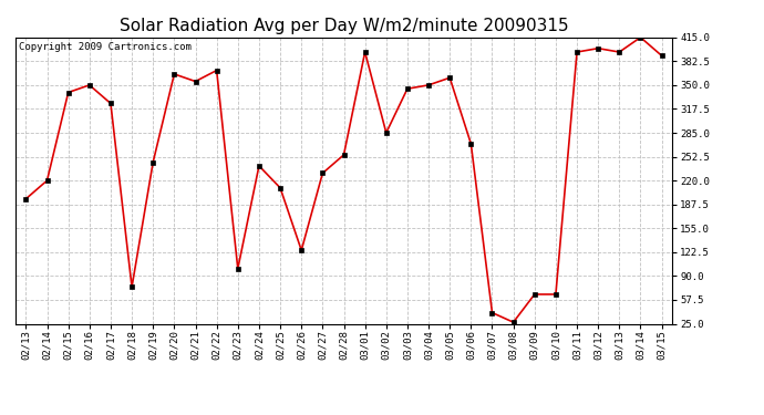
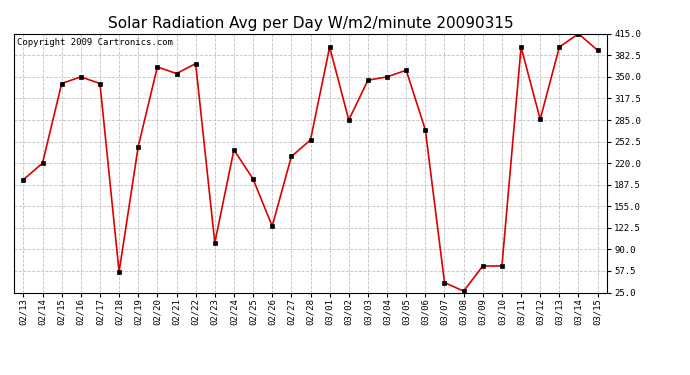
02/17: 325 -> 340
02/18: 75 -> 56
02/25: 210 -> 196
03/12: 400 -> 286
